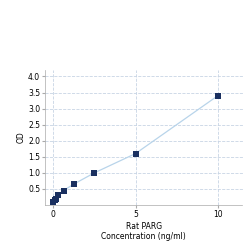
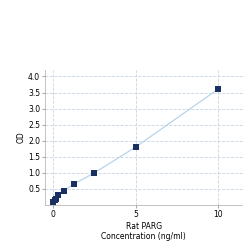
5: 1.60 -> 1.80
10: 3.40 -> 3.60
